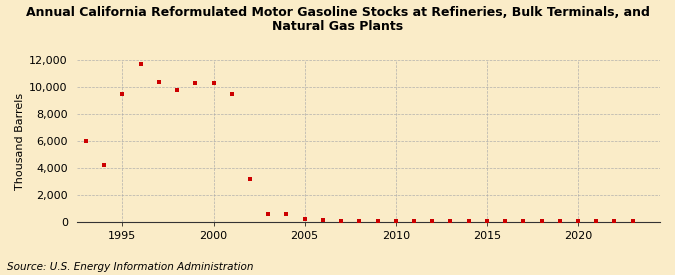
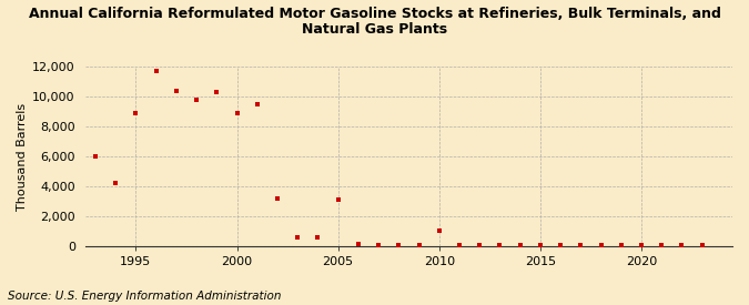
1995: 9,500 -> 8,900
2000: 10,300 -> 8,900
2005: 200 -> 3,100
2010: 0 -> 1,000
